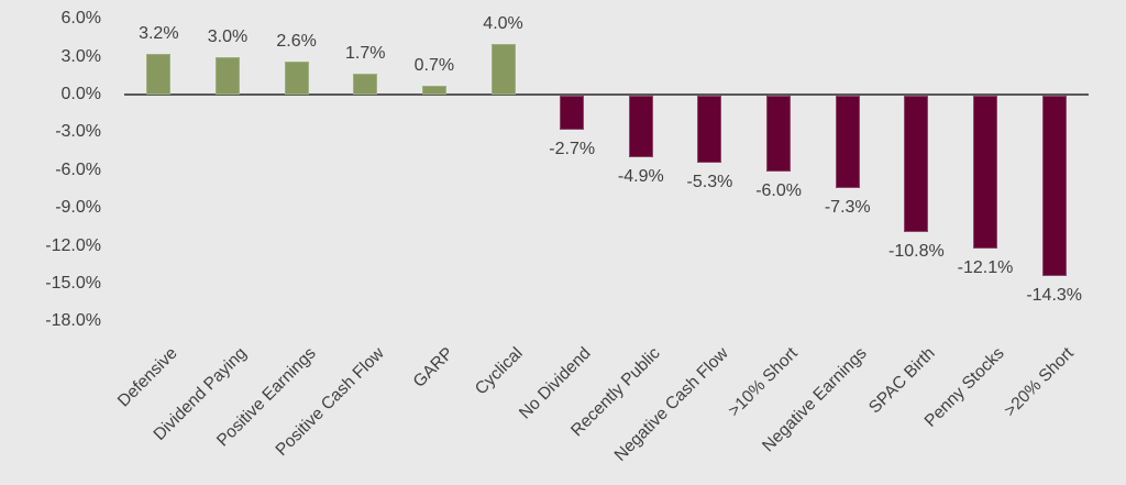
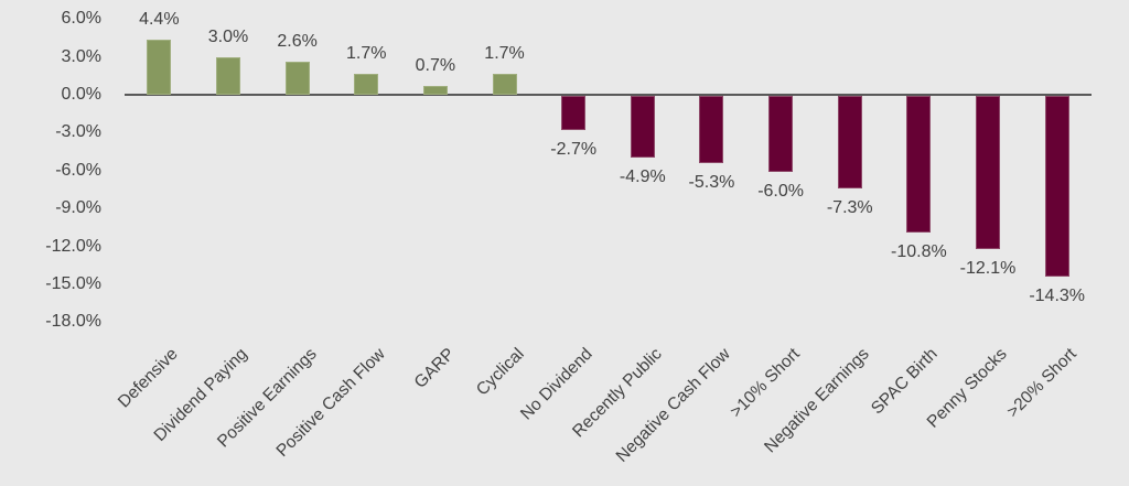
Defensive: 3.2% -> 4.4%
Cyclical: 4.0% -> 1.7%
